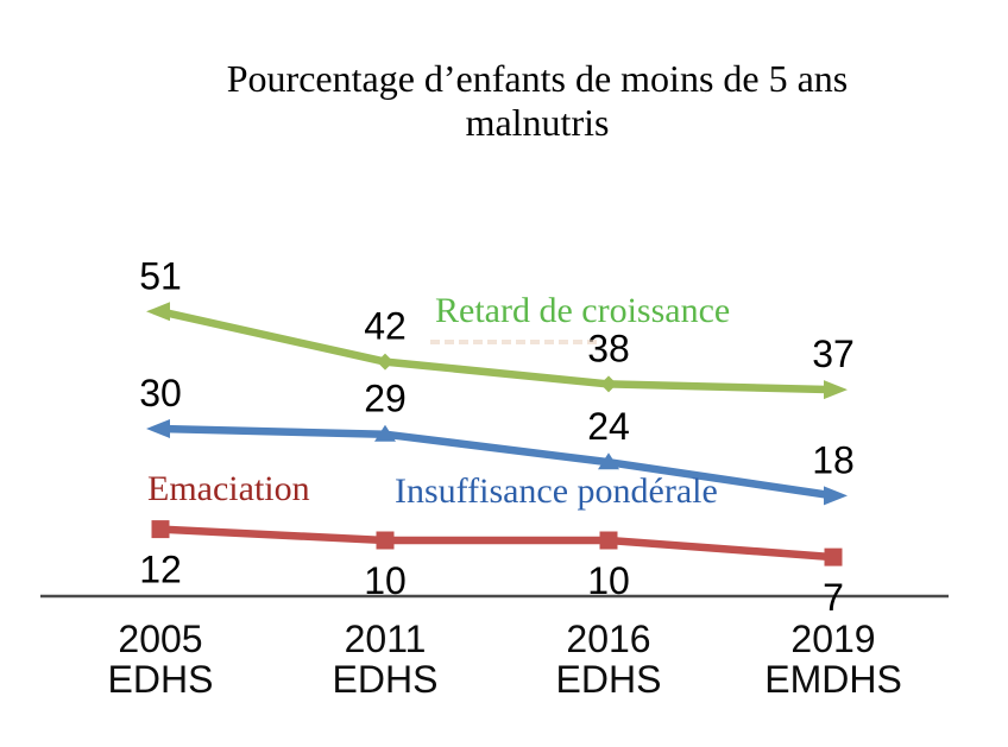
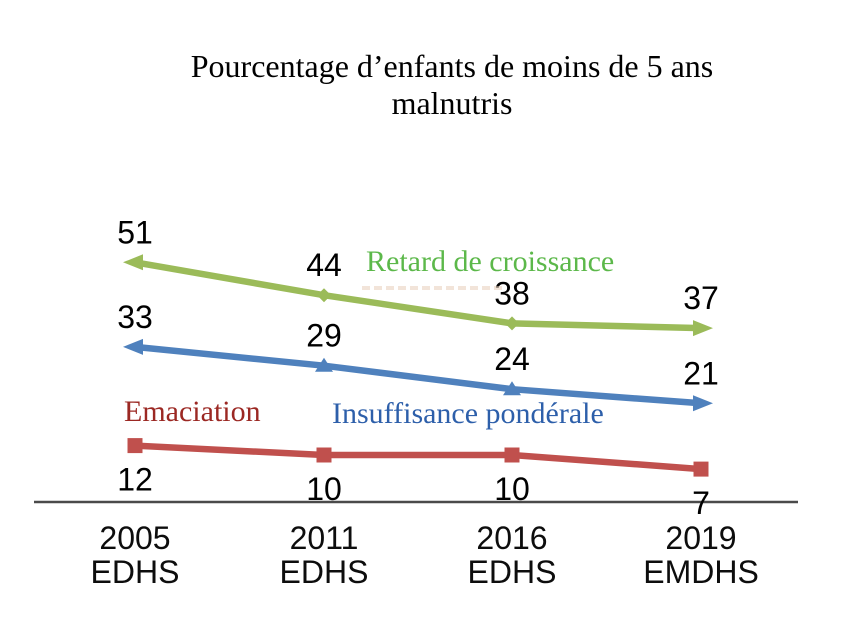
Insuffisance pondérale/2005 EDHS: 30 -> 33
Retard de croissance/2011 EDHS: 42 -> 44
Insuffisance pondérale/2019 EMDHS: 18 -> 21
